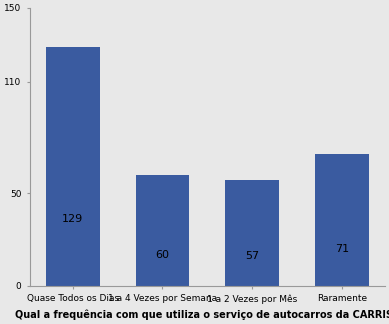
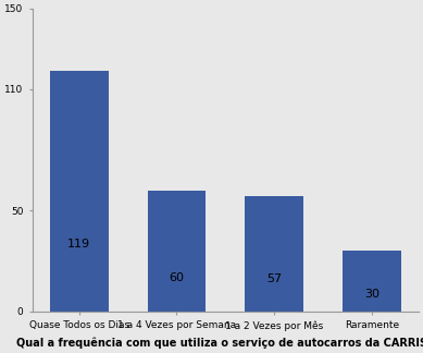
Quase Todos os Dias: 129 -> 119
Raramente: 71 -> 30
